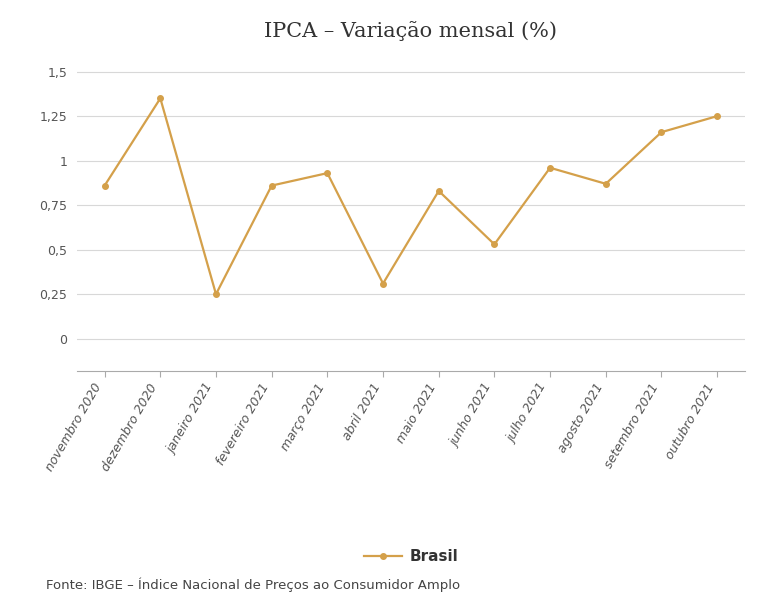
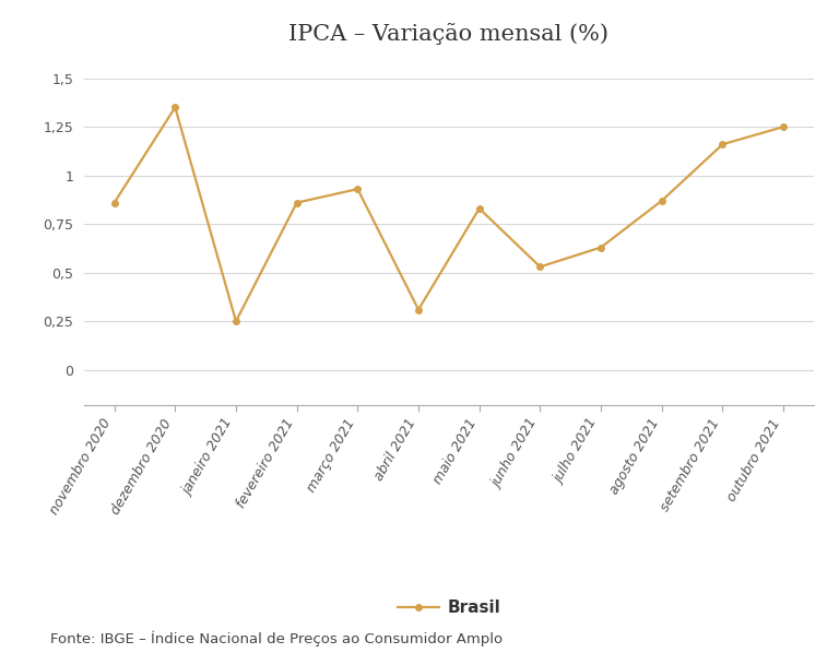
julho 2021: 0,96 -> 0,63
